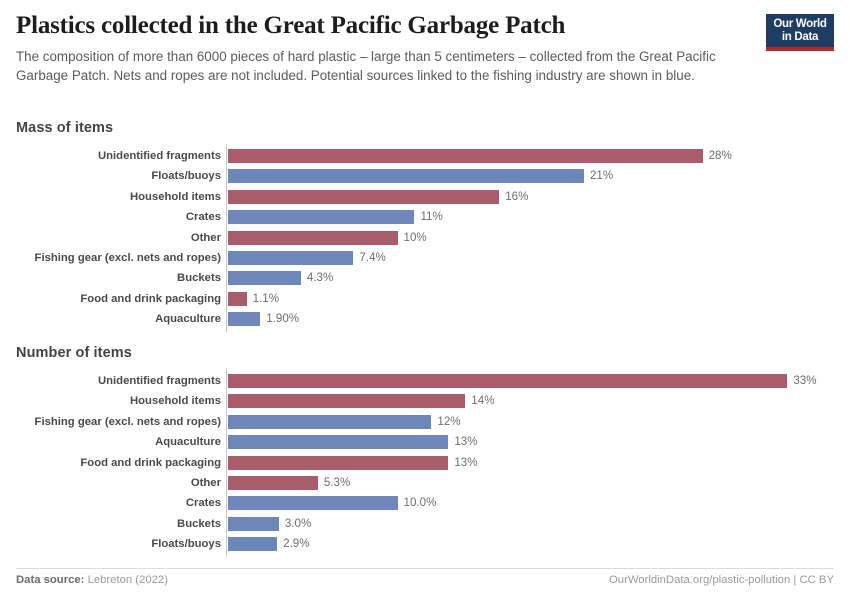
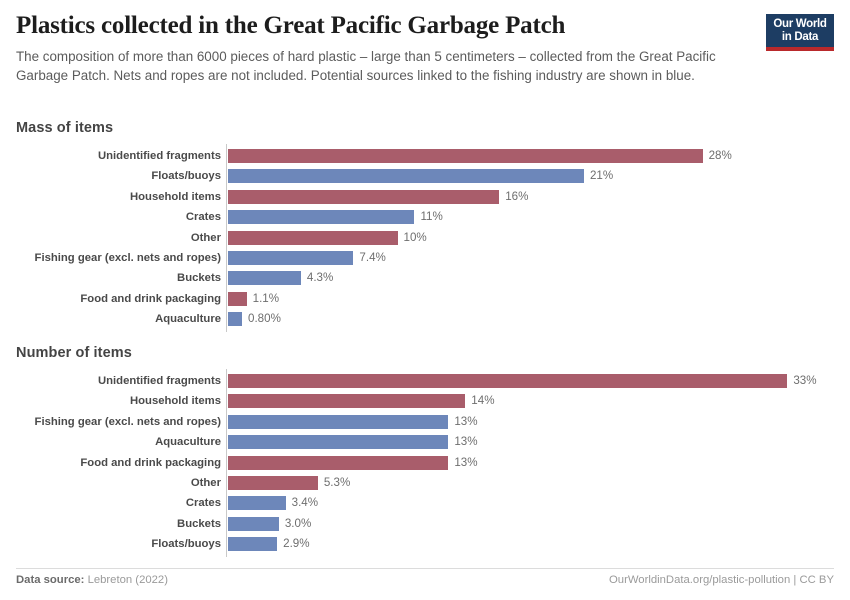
Mass of items/Aquaculture: 1.90% -> 0.80%
Number of items/Fishing gear (excl. nets and ropes): 12% -> 13%
Number of items/Crates: 10.0% -> 3.4%
